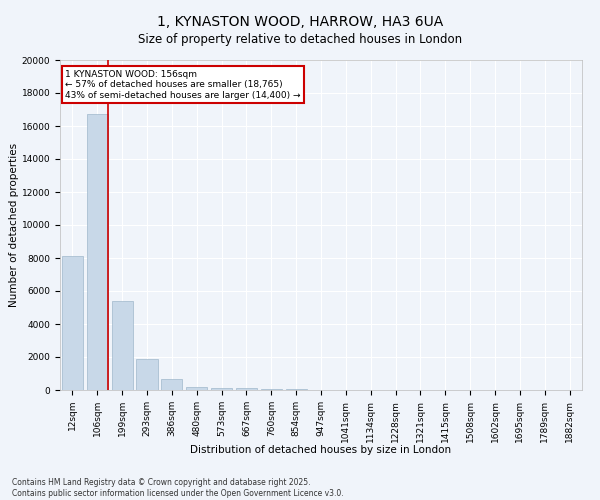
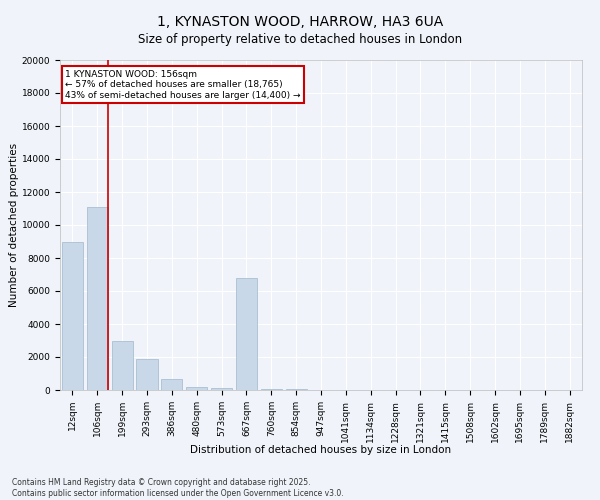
12sqm: 8100 -> 9000
106sqm: 16700 -> 11100
199sqm: 5400 -> 3000
667sqm: 100 -> 6800
